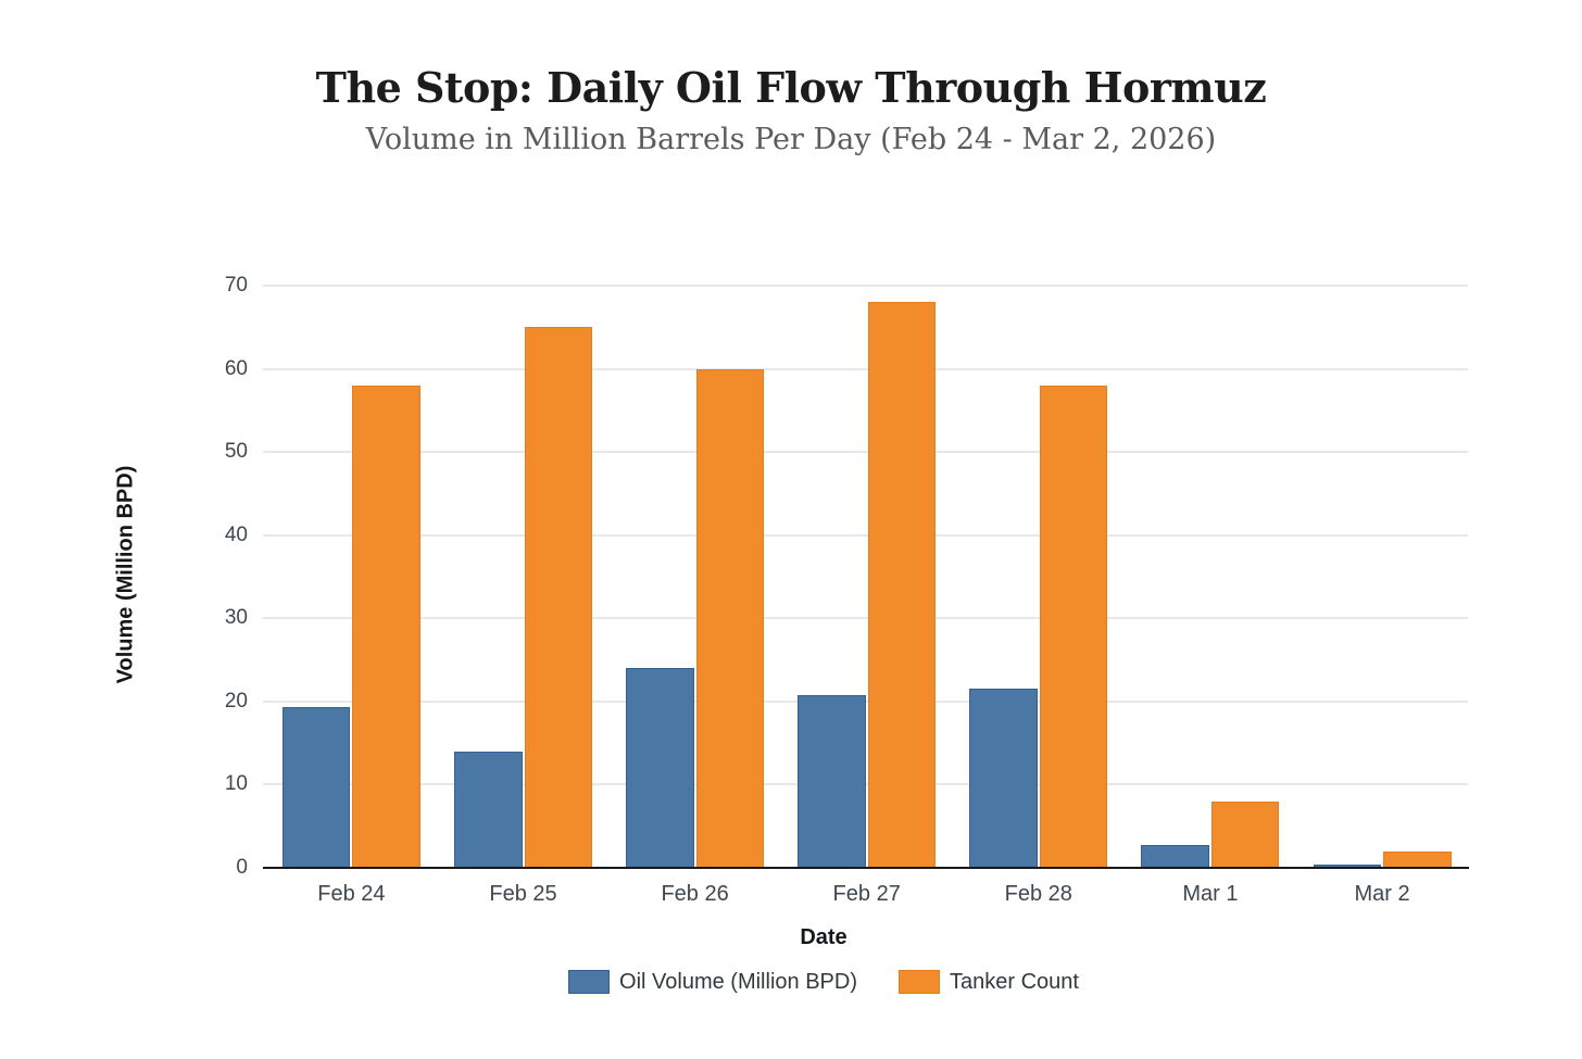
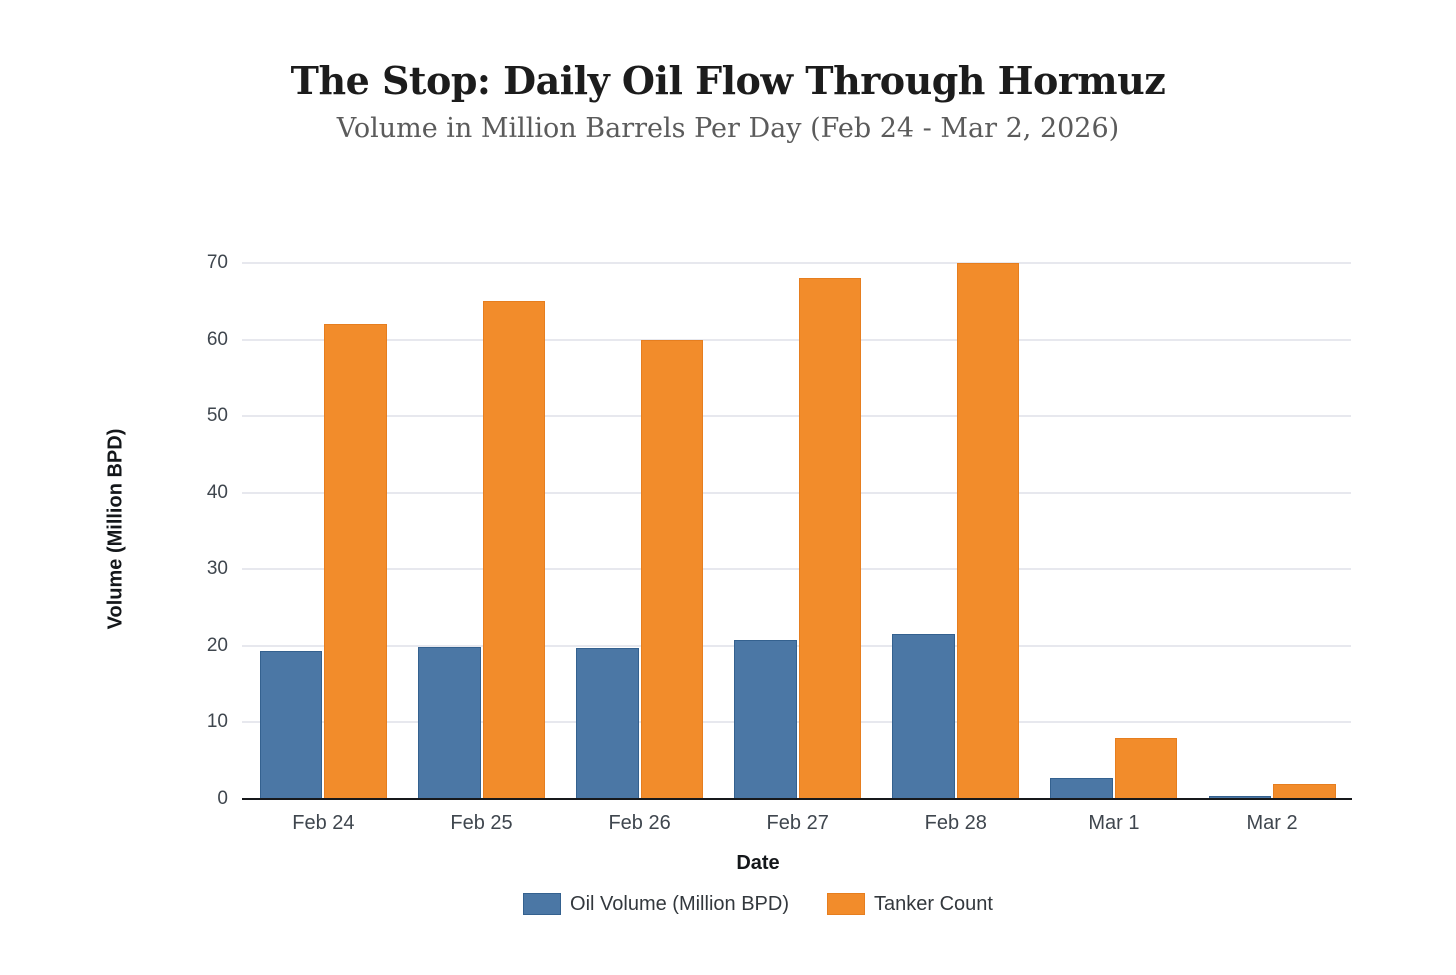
Tanker Count/Feb 24: 58 -> 62
Oil Volume (Million BPD)/Feb 25: 14 -> 20
Oil Volume (Million BPD)/Feb 26: 24 -> 20
Tanker Count/Feb 28: 58 -> 70
